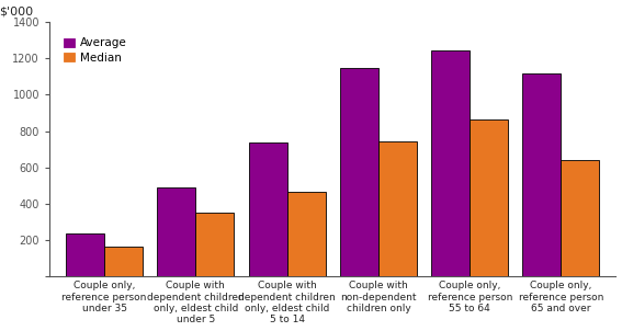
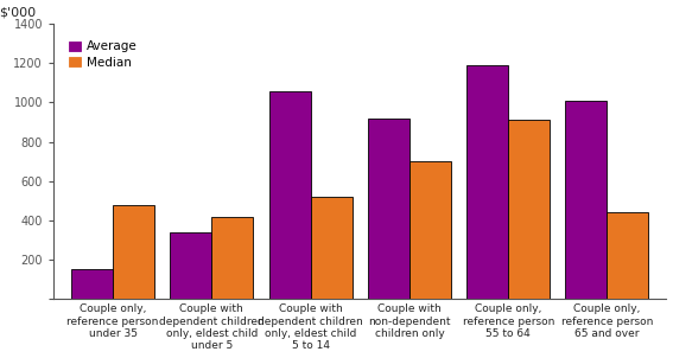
Average/Couple only, reference person under 35: 240 -> 150
Median/Couple only, reference person under 35: 160 -> 480
Average/Couple with dependent children only, eldest child under 5: 490 -> 340
Median/Couple with dependent children only, eldest child under 5: 350 -> 420
Average/Couple with dependent children only, eldest child 5 to 14: 740 -> 1060
Median/Couple with dependent children only, eldest child 5 to 14: 460 -> 520
Average/Couple with non-dependent children only: 1140 -> 920
Median/Couple with non-dependent children only: 740 -> 700
Average/Couple only, reference person 55 to 64: 1240 -> 1190
Median/Couple only, reference person 55 to 64: 860 -> 910
Average/Couple only, reference person 65 and over: 1120 -> 1010
Median/Couple only, reference person 65 and over: 640 -> 440
